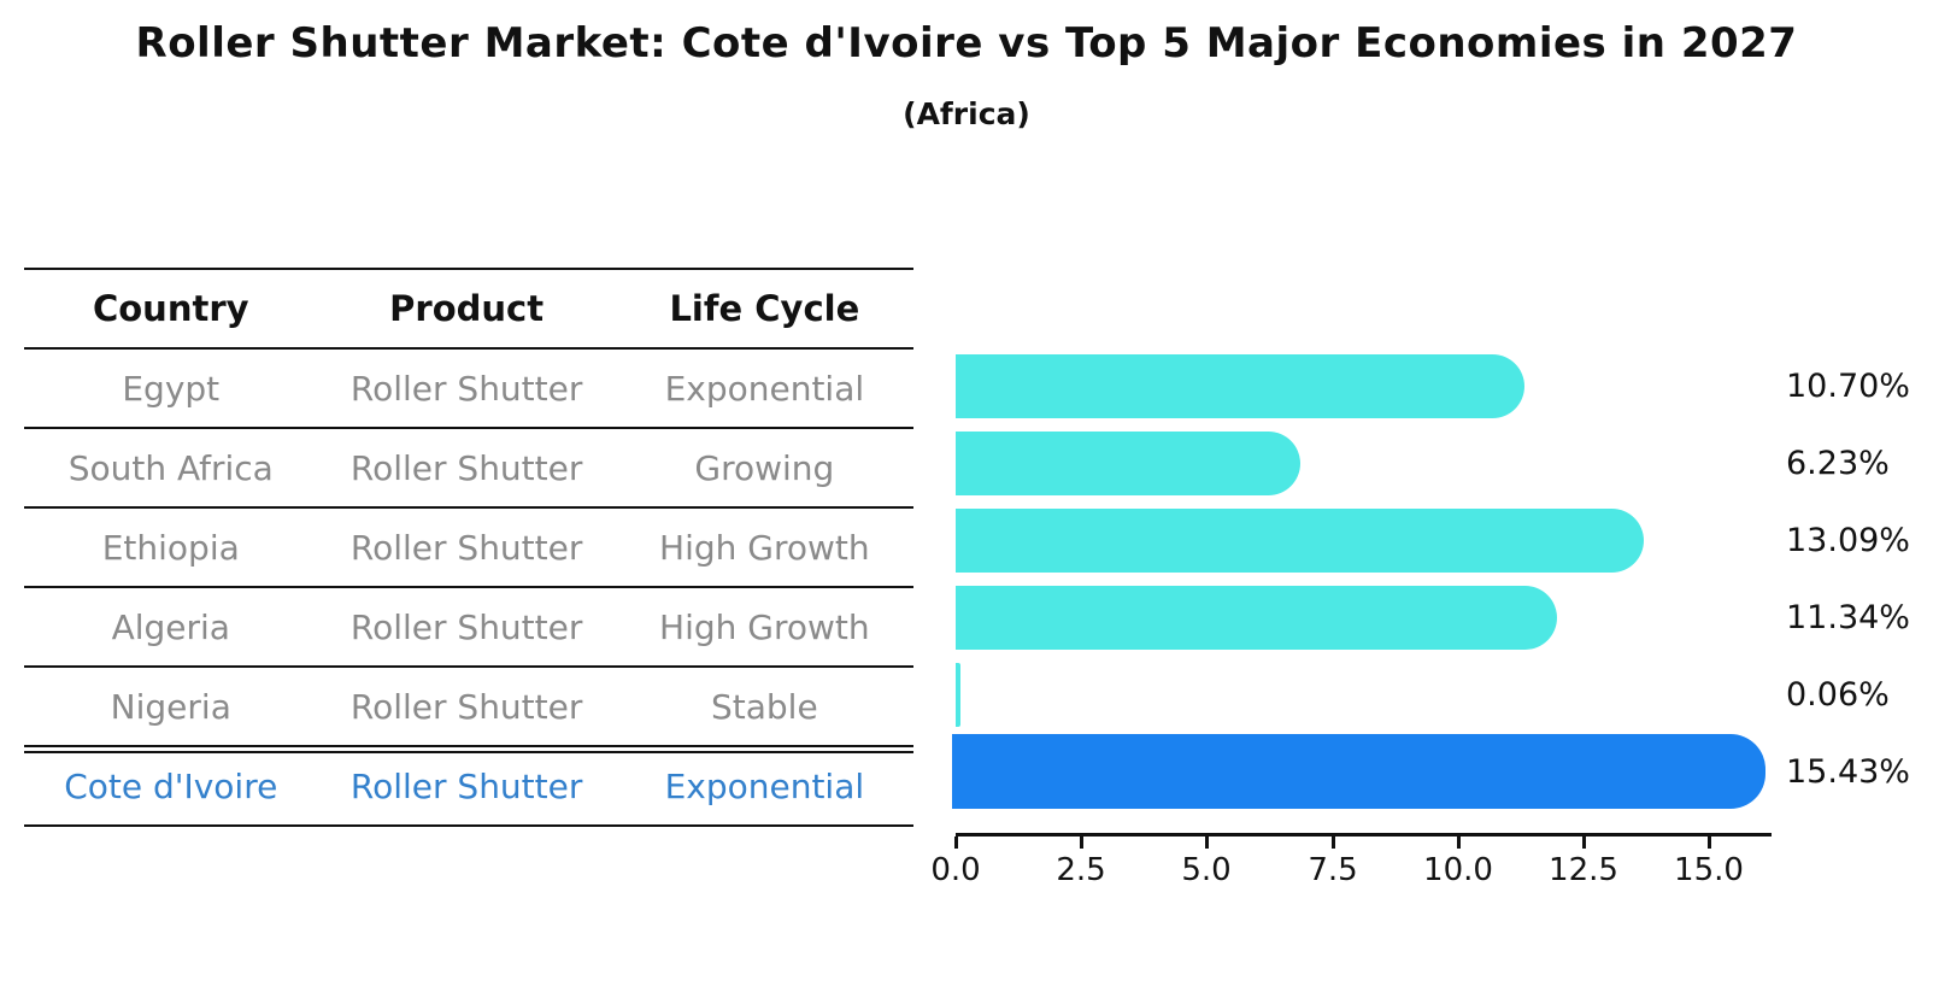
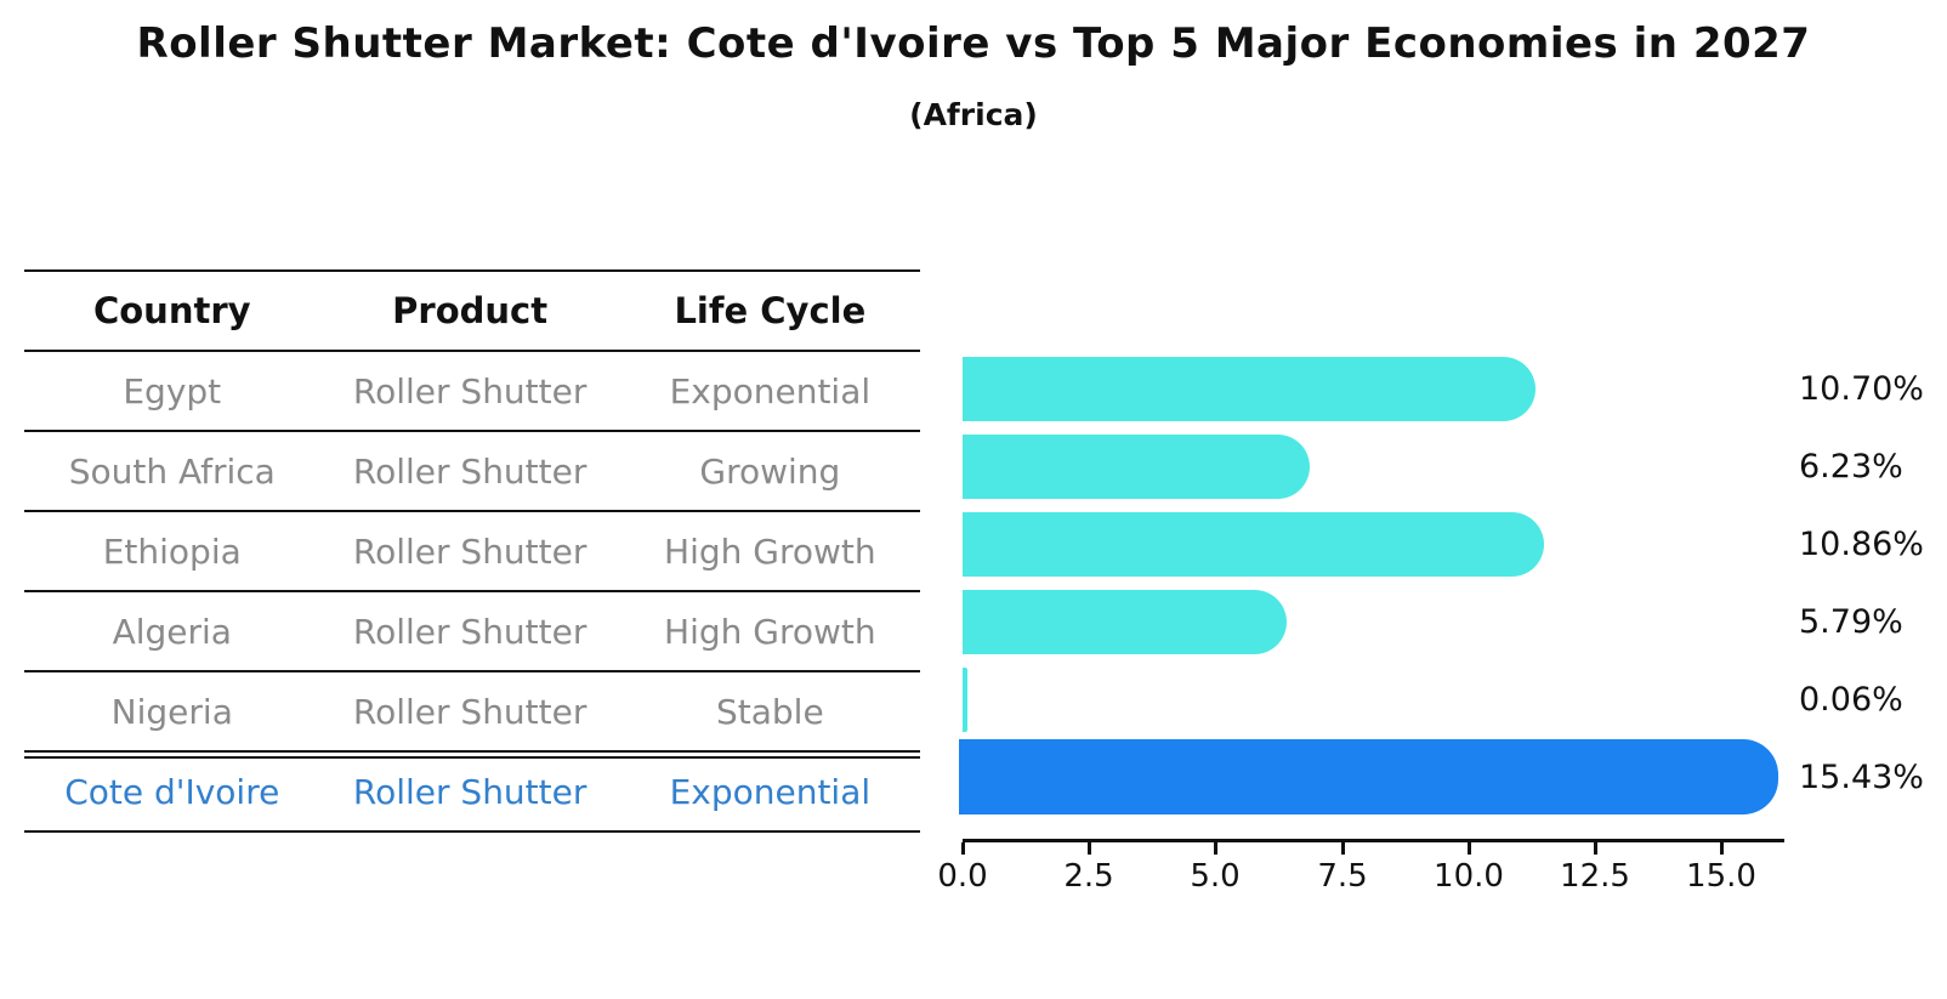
Ethiopia: 13.09% -> 10.86%
Algeria: 11.34% -> 5.79%
